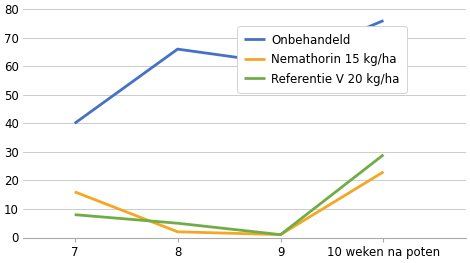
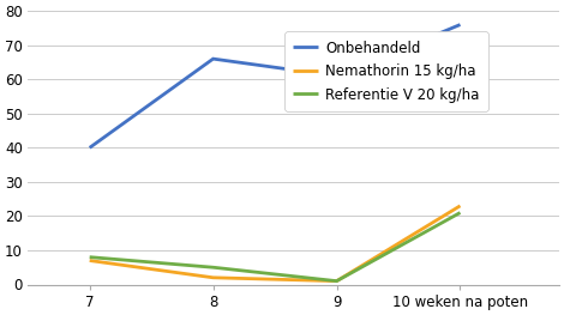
Nemathorin 15 kg/ha/7: 16 -> 7
Referentie V 20 kg/ha/10 weken na poten: 29 -> 21
